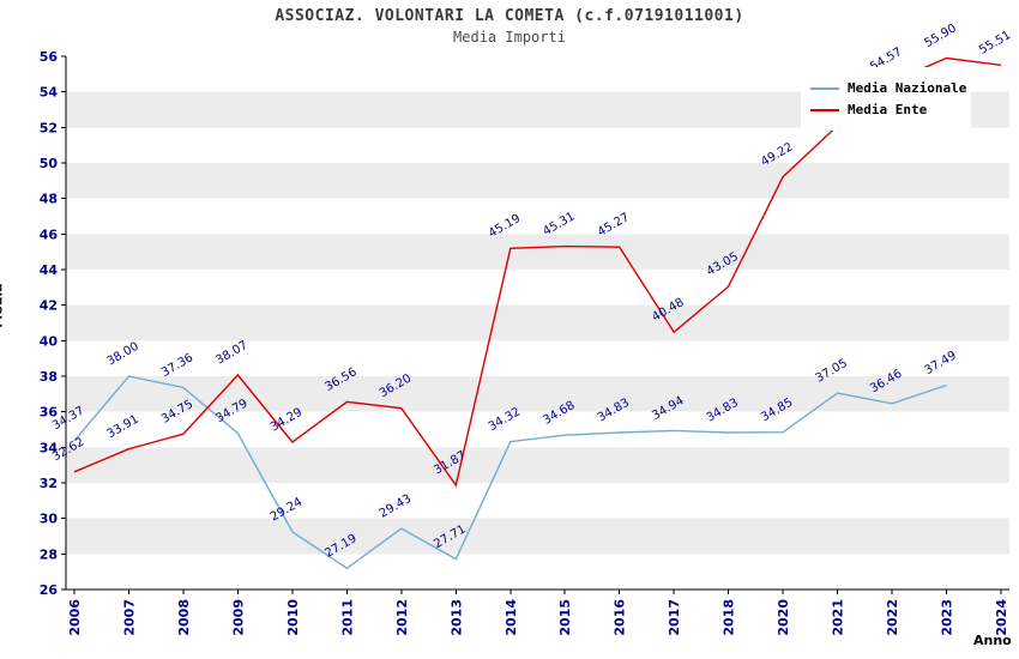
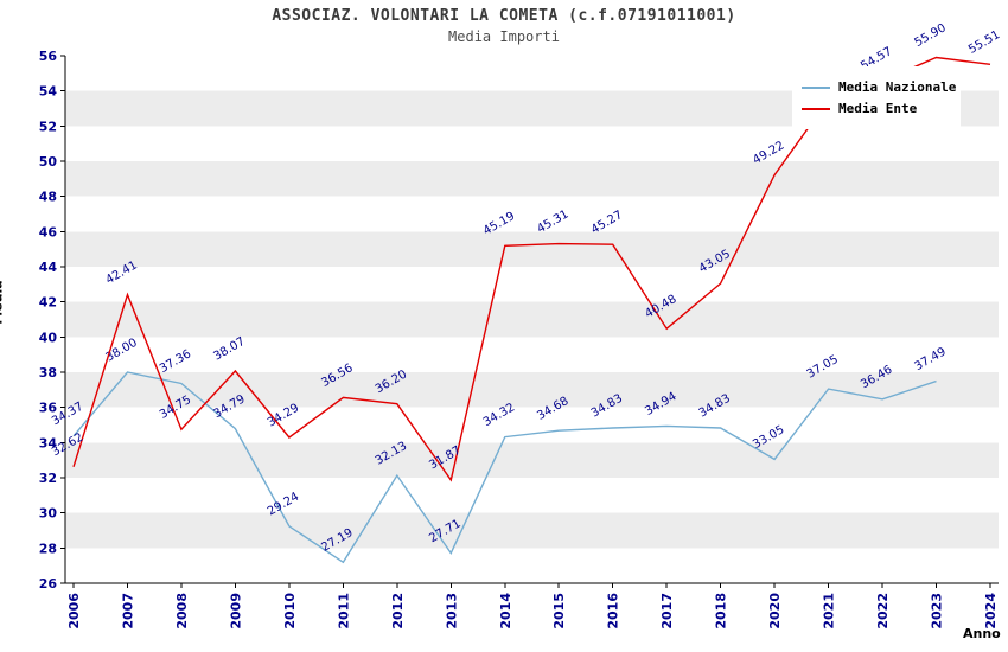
Media Ente/2007: 33.91 -> 42.41
Media Nazionale/2012: 29.43 -> 32.13
Media Nazionale/2020: 34.85 -> 33.05
Media Ente/2021: 52.1 -> 53.5
